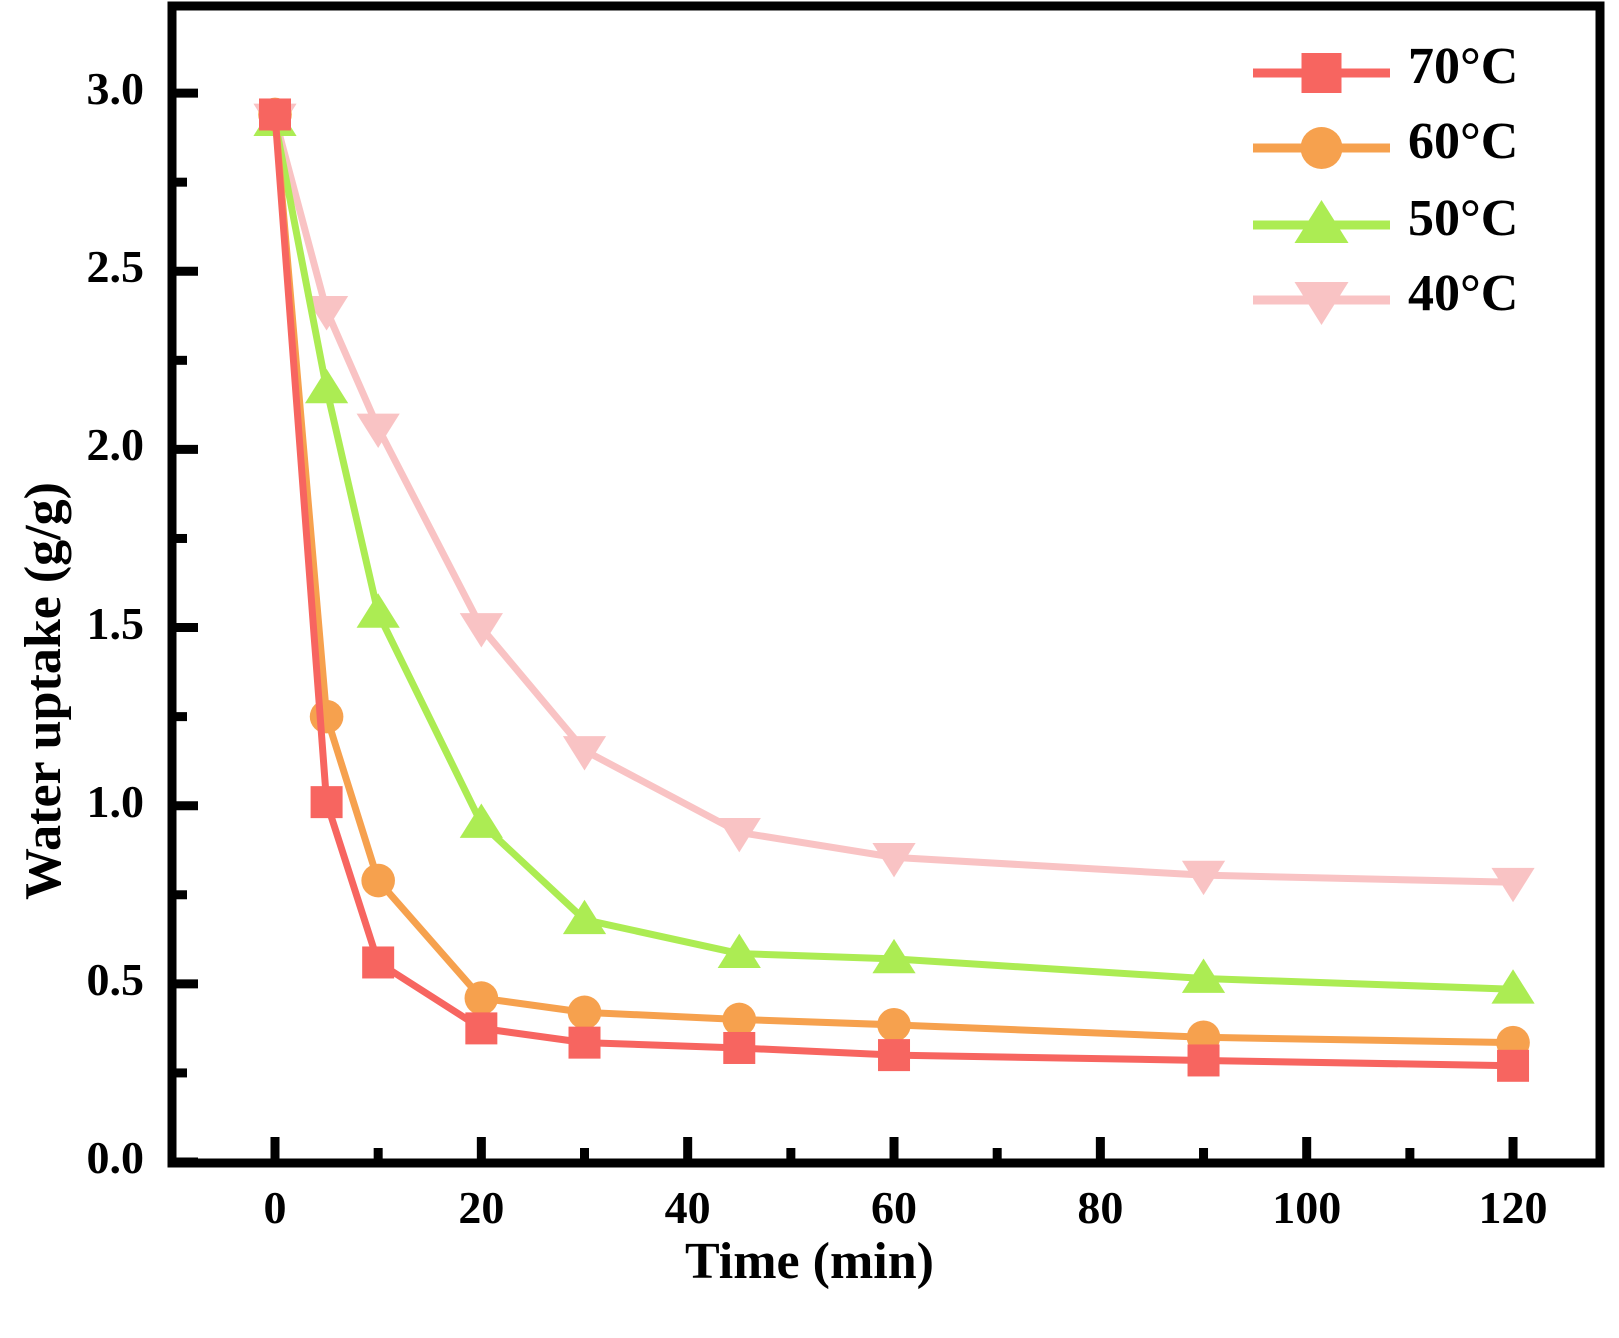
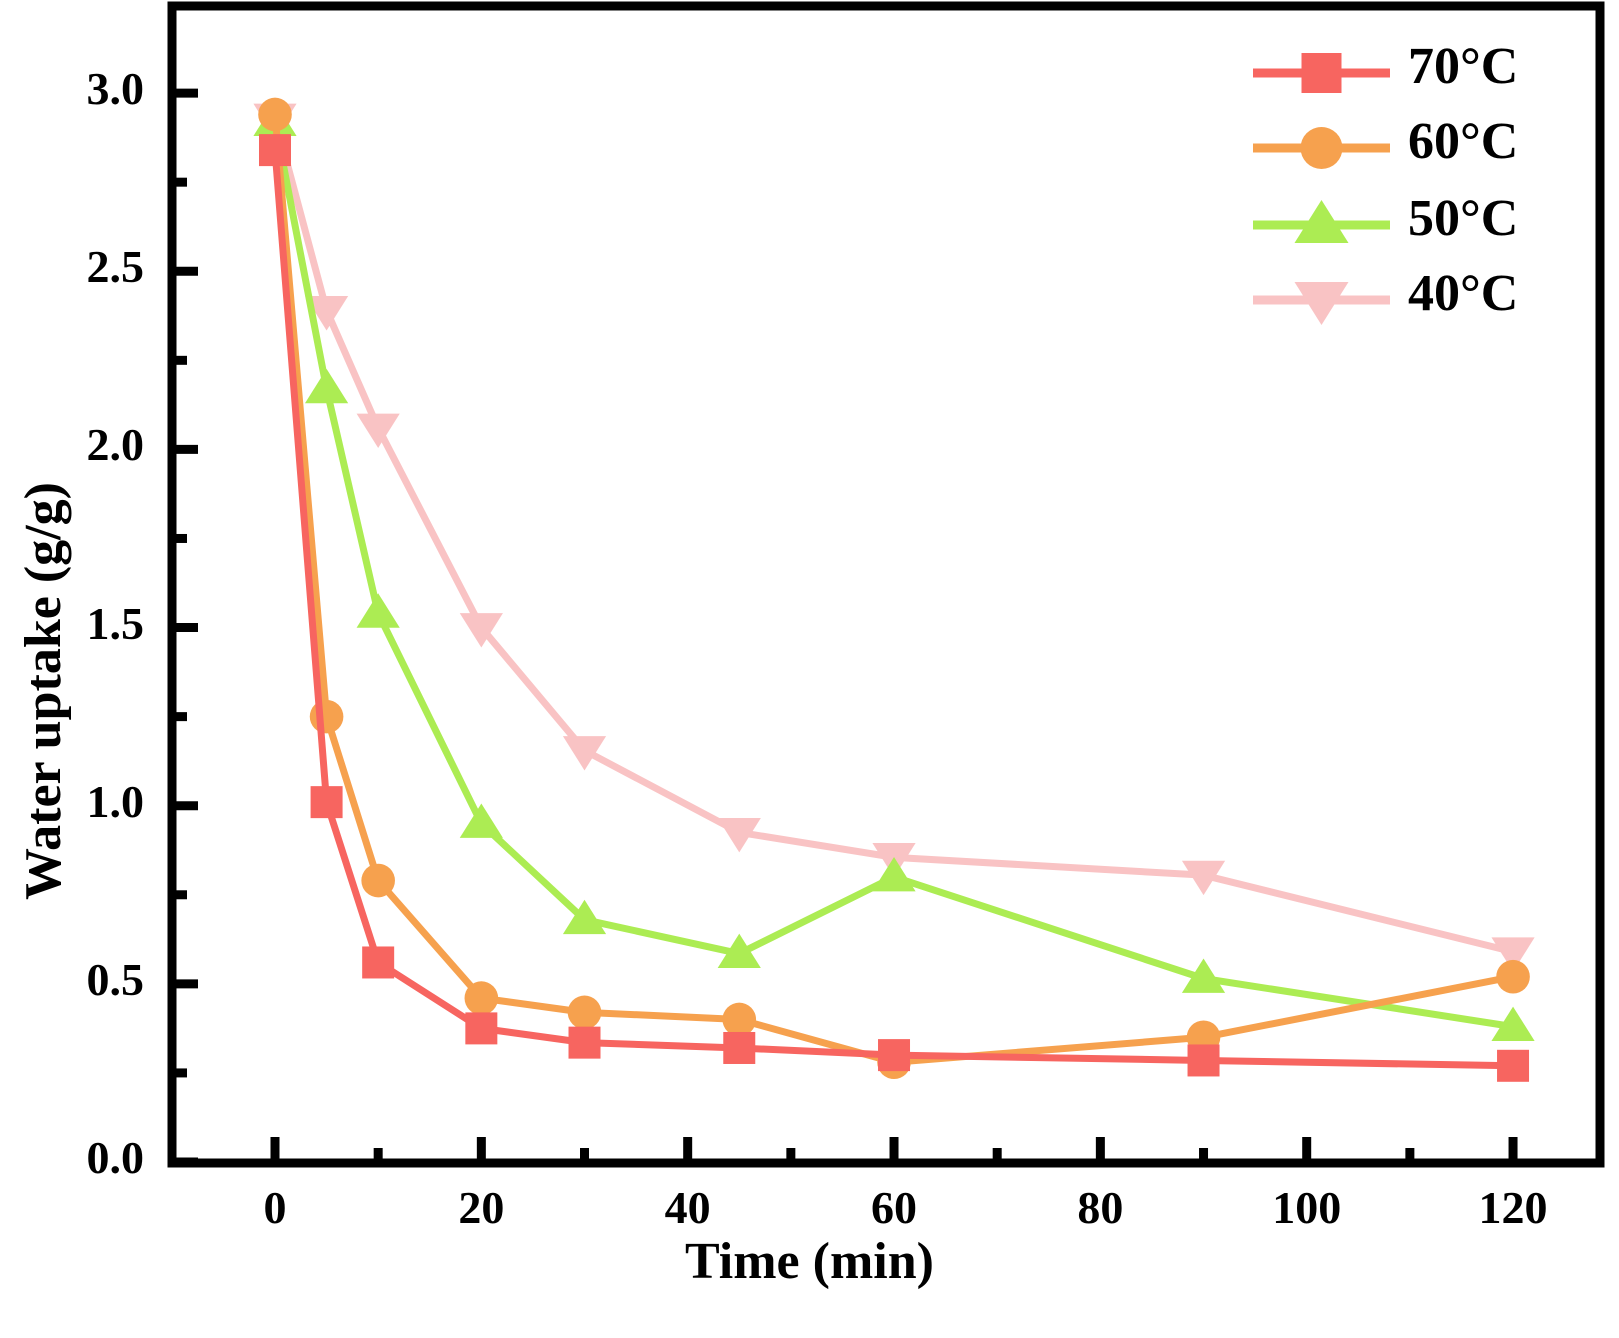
70°C/0: 2.94 -> 2.84
60°C/60: 0.39 -> 0.28
50°C/60: 0.57 -> 0.80
60°C/120: 0.34 -> 0.52
50°C/120: 0.48 -> 0.38
40°C/120: 0.79 -> 0.59
